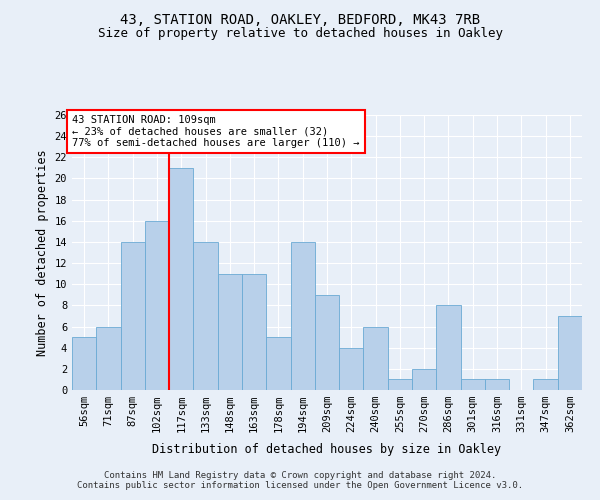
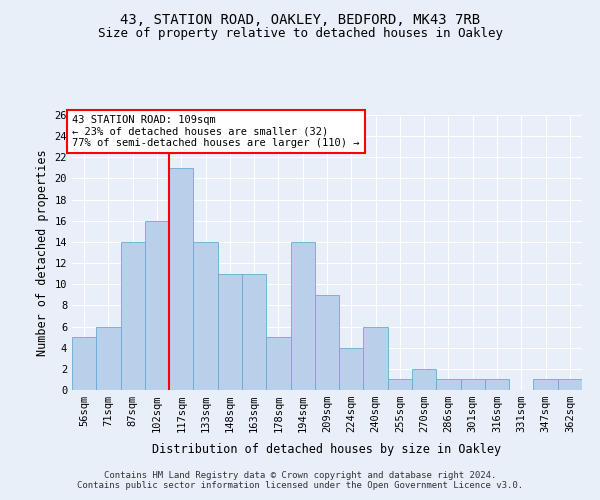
286sqm: 8 -> 1
362sqm: 7 -> 1
